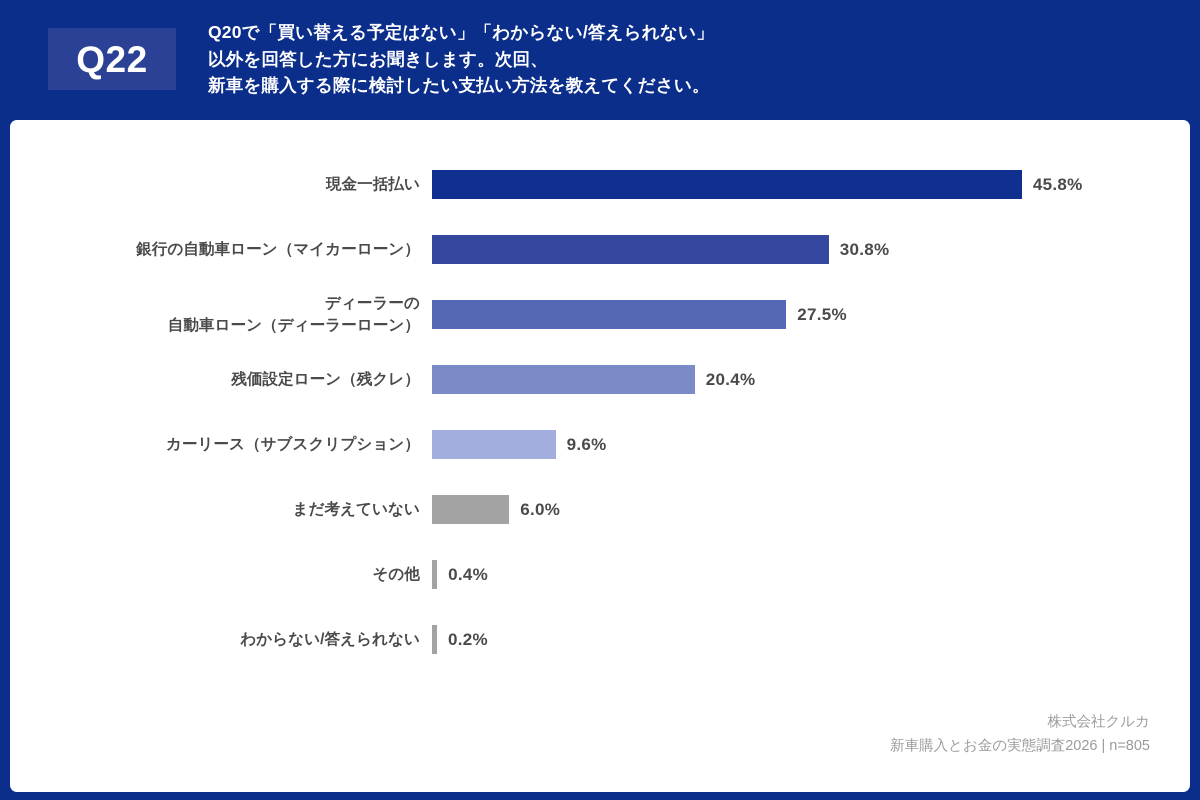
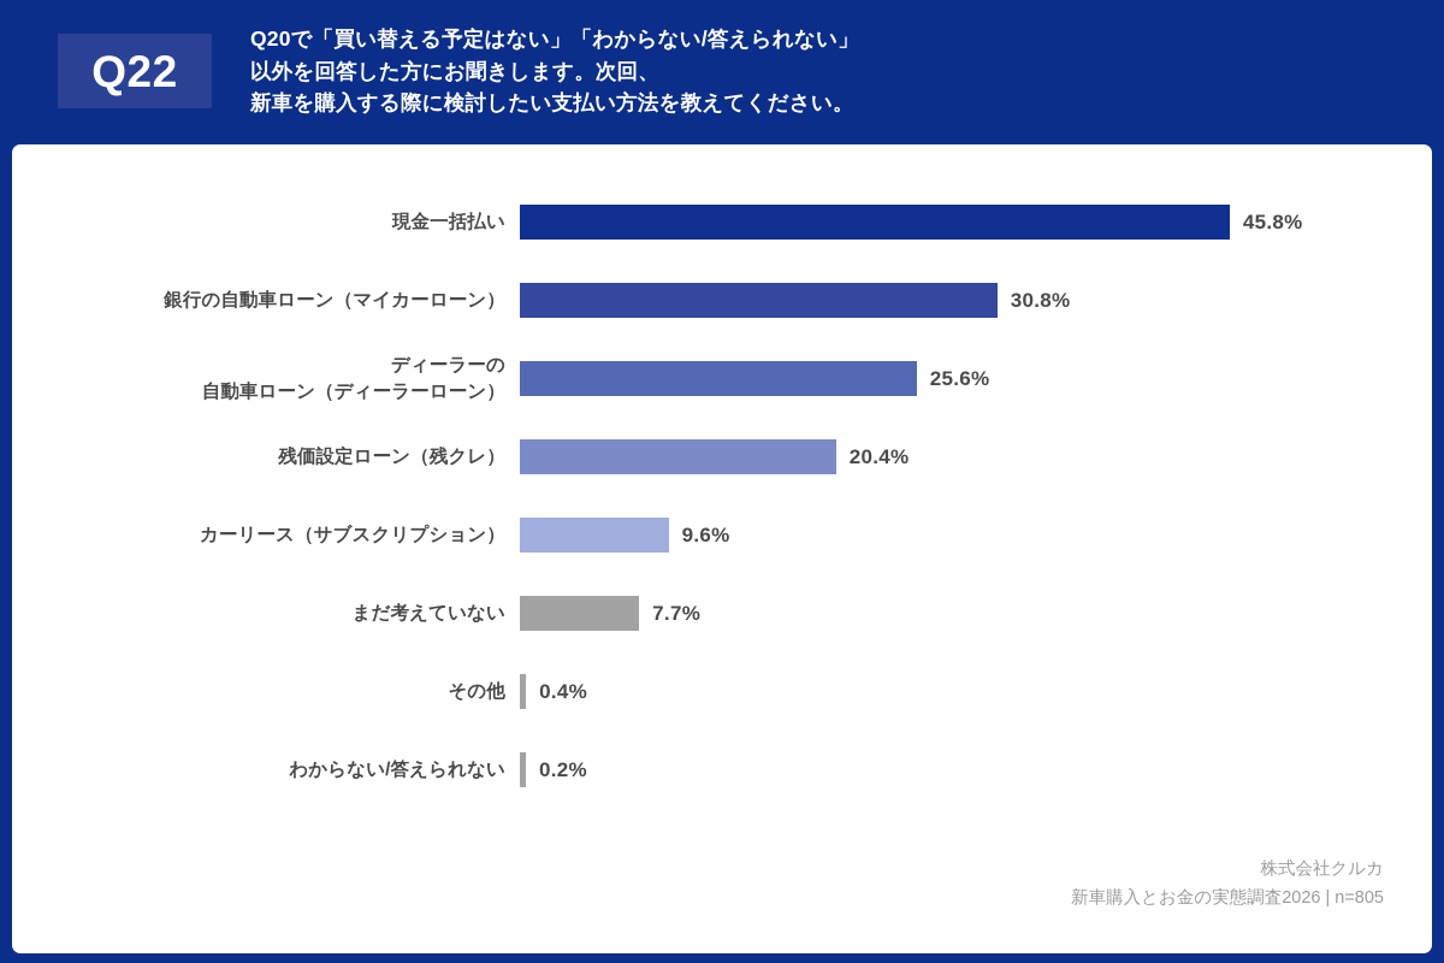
ディーラーの 自動車ローン（ディーラーローン）: 27.5% -> 25.6%
まだ考えていない: 6.0% -> 7.7%
